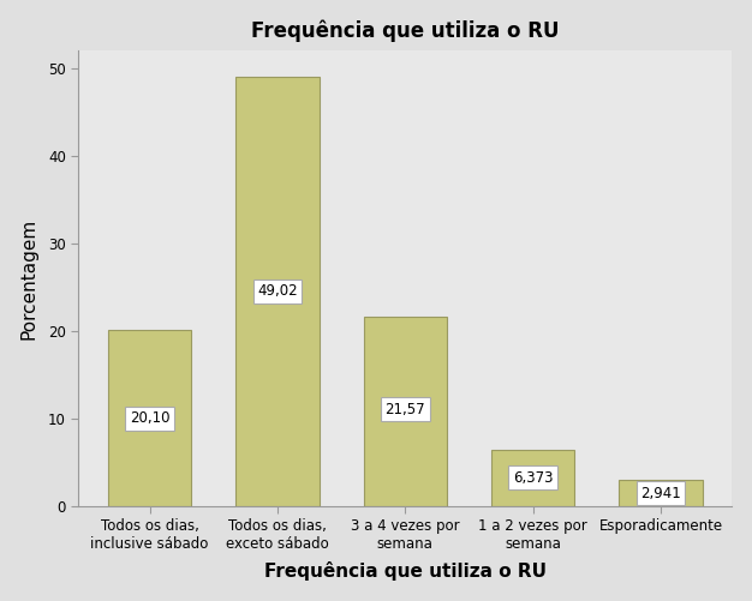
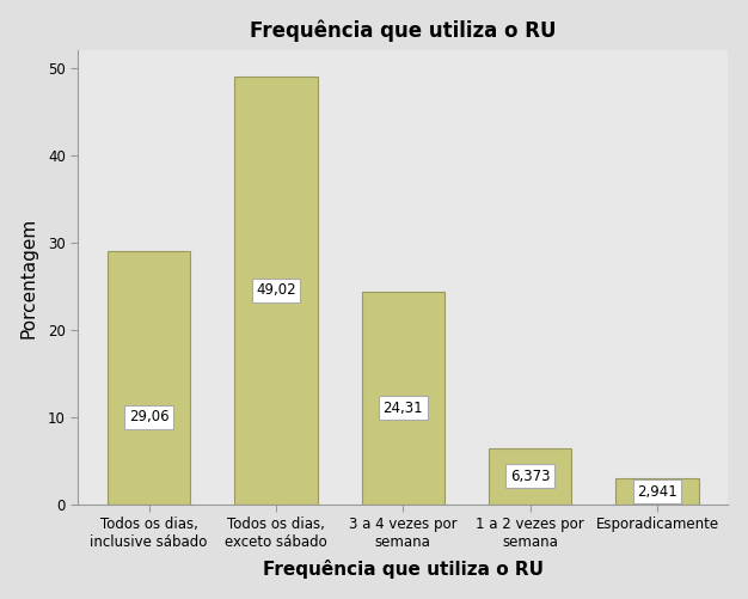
Todos os dias, inclusive sábado: 20,10 -> 29,06
3 a 4 vezes por semana: 21,57 -> 24,31
